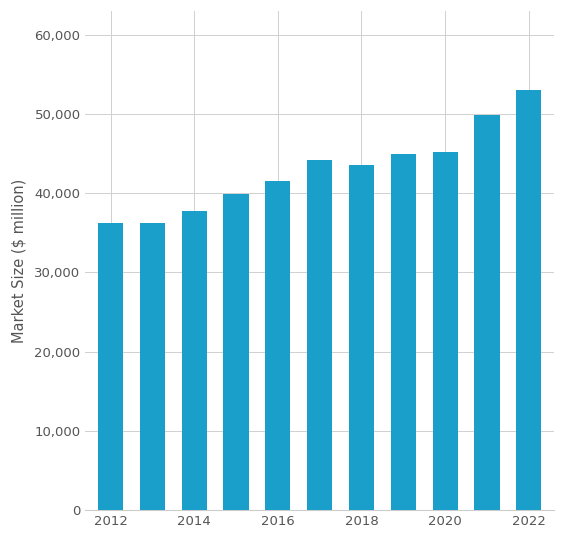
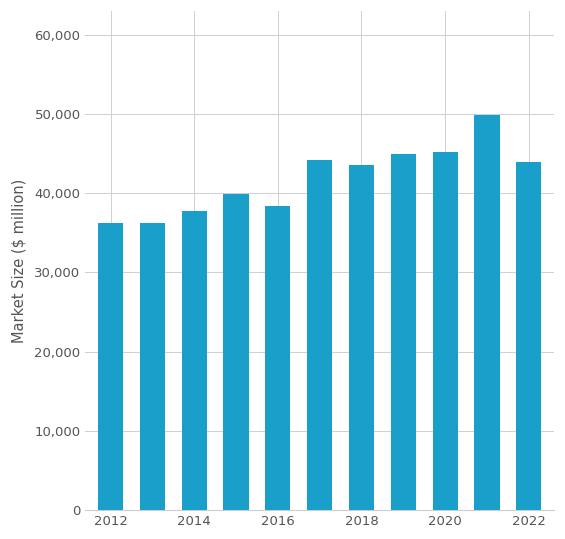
2016: 41,500 -> 38,400
2022: 53,100 -> 44,000
